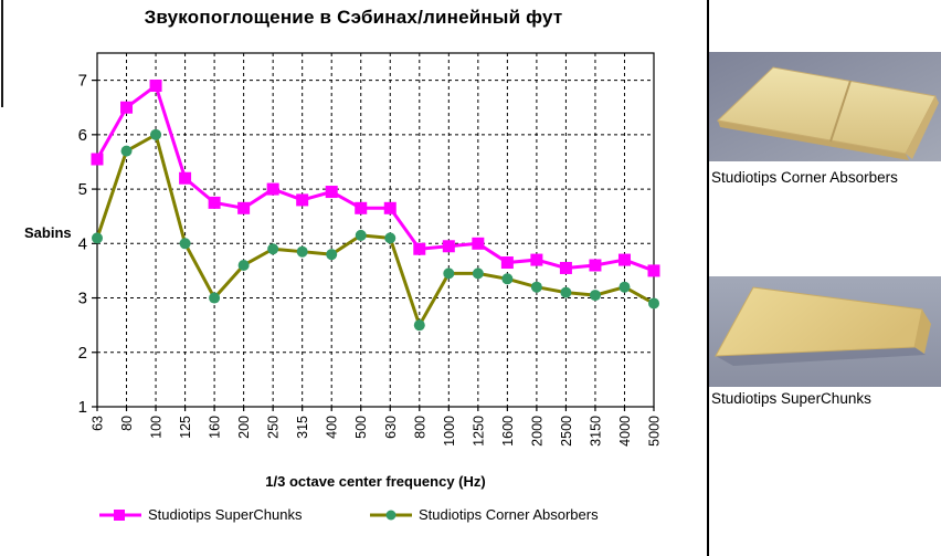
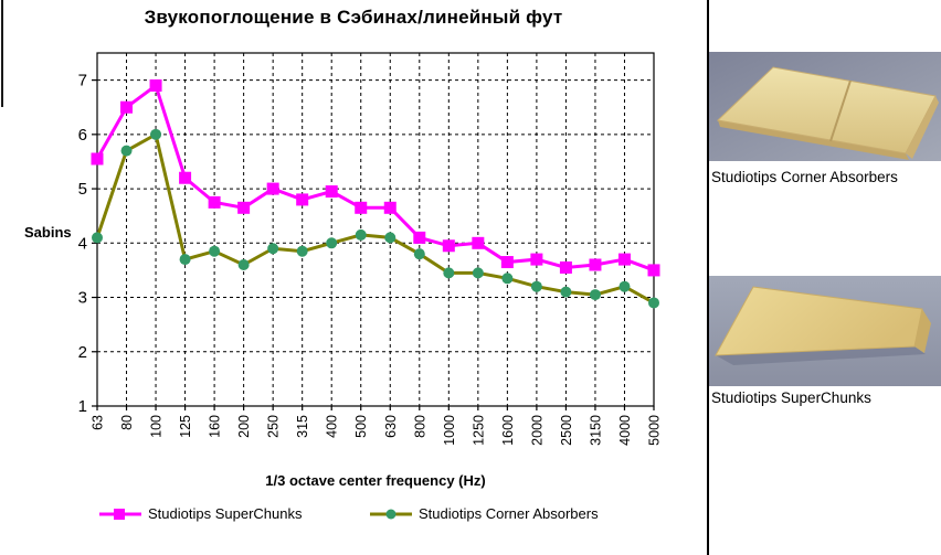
Studiotips Corner Absorbers/125: 4.0 -> 3.7
Studiotips Corner Absorbers/160: 3.0 -> 3.9
Studiotips Corner Absorbers/400: 3.8 -> 4.0
Studiotips SuperChunks/800: 3.9 -> 4.1
Studiotips Corner Absorbers/800: 2.5 -> 3.8
